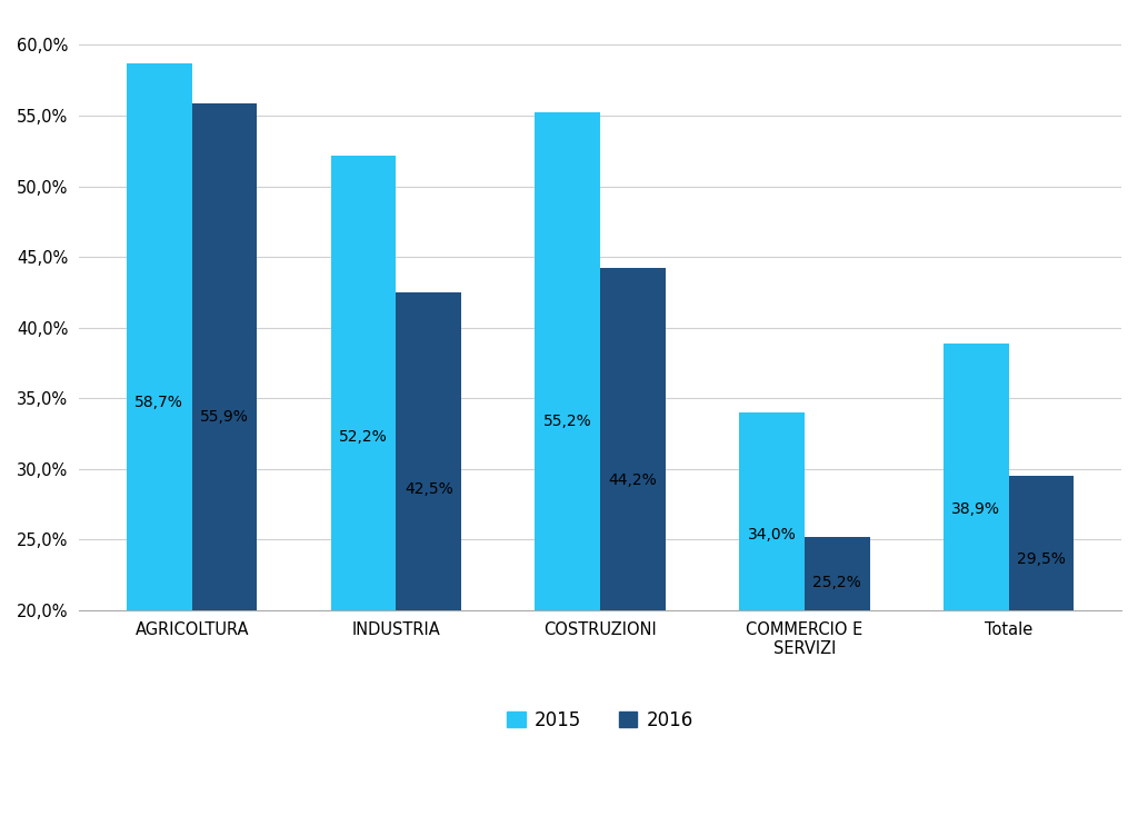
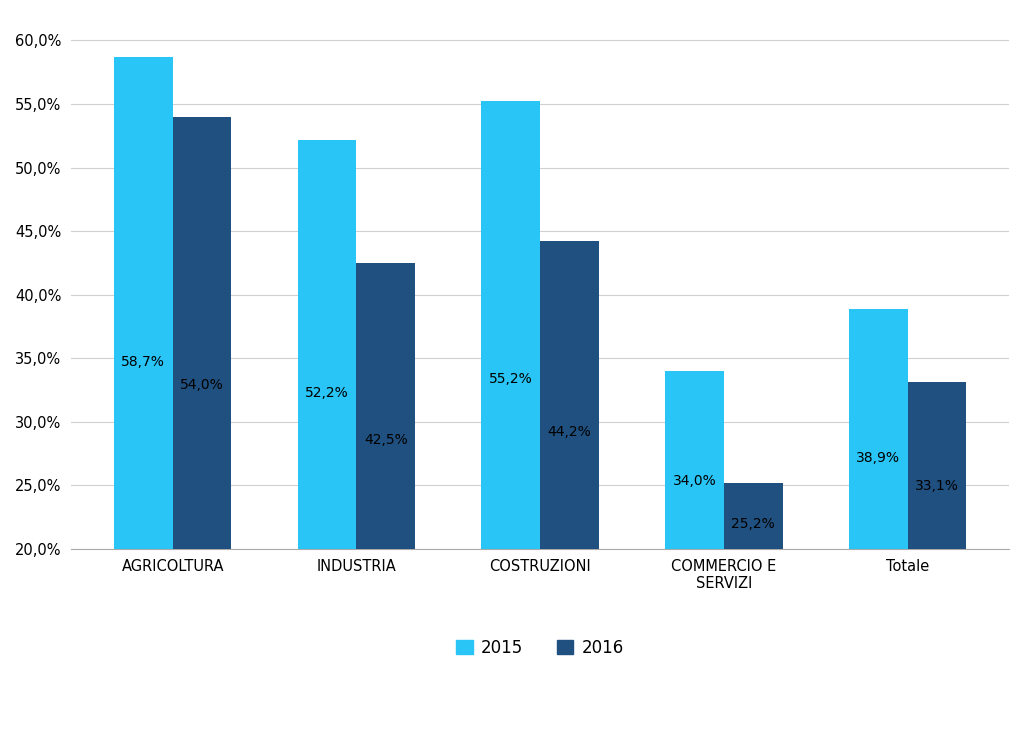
2016/AGRICOLTURA: 55,9% -> 54,0%
2016/Totale: 29,5% -> 33,1%
